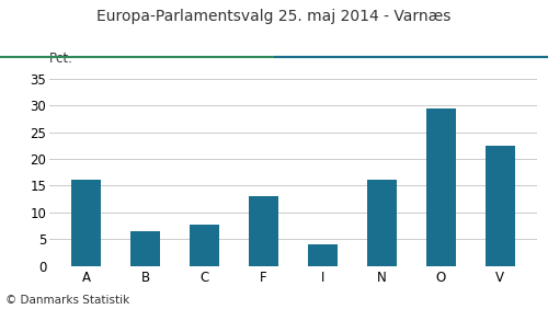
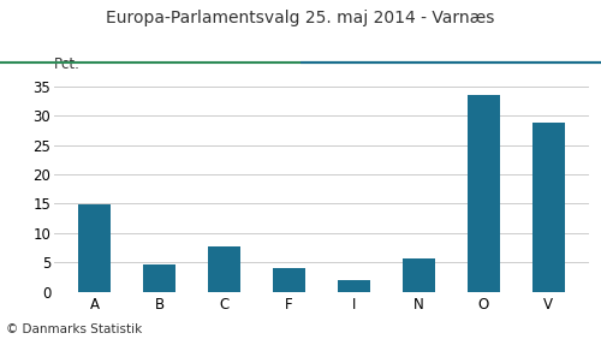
A: 16.0 -> 14.8
B: 6.5 -> 4.7
F: 13.0 -> 4.0
I: 4.0 -> 2.0
N: 16.0 -> 5.6
O: 29.5 -> 33.5
V: 22.5 -> 28.8
